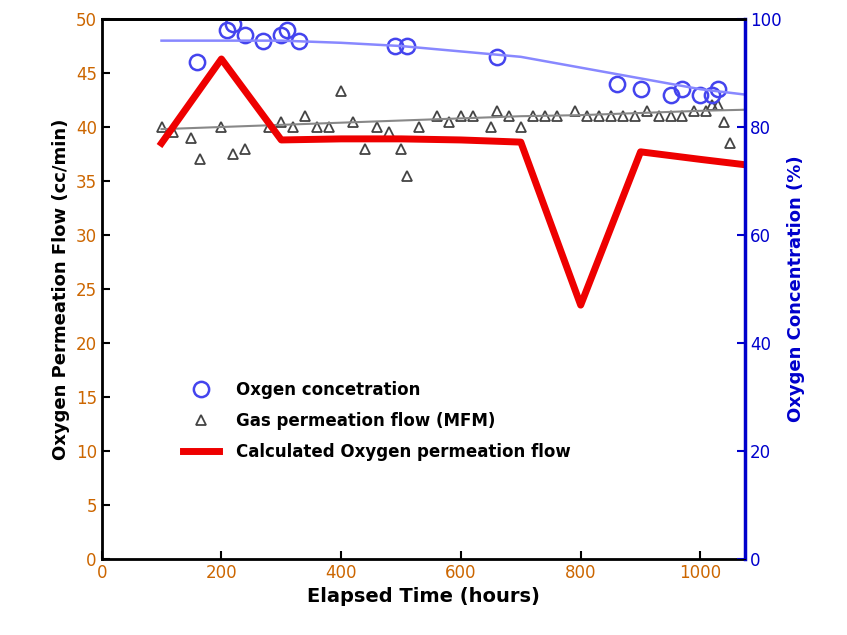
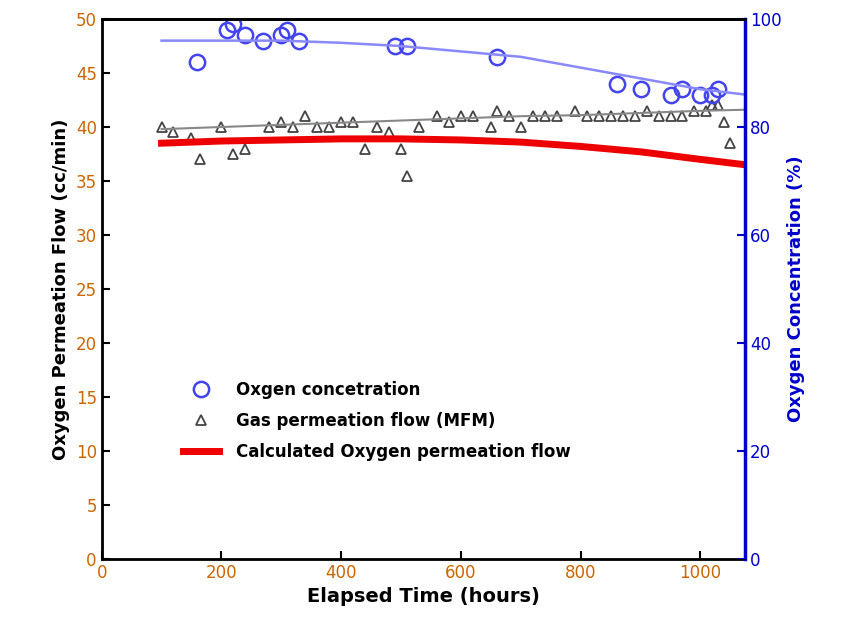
Calculated Oxygen permeation flow/200: 46.3 -> 38.7
Gas permeation flow (MFM)/400: 43.3 -> 40.5
Calculated Oxygen permeation flow/800: 23.5 -> 38.2
